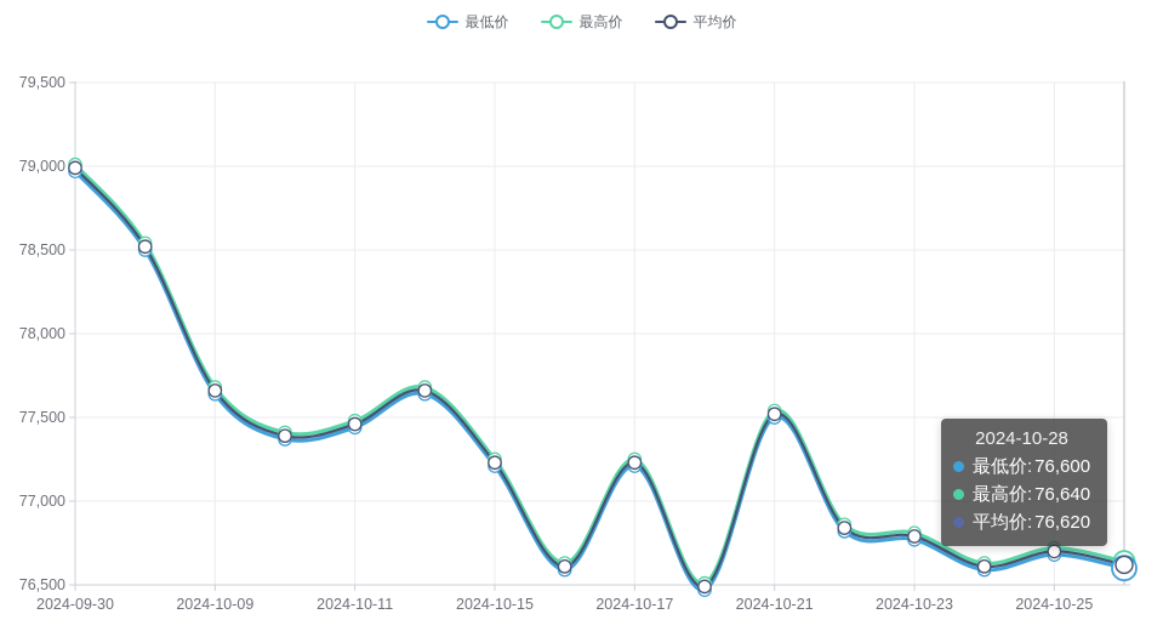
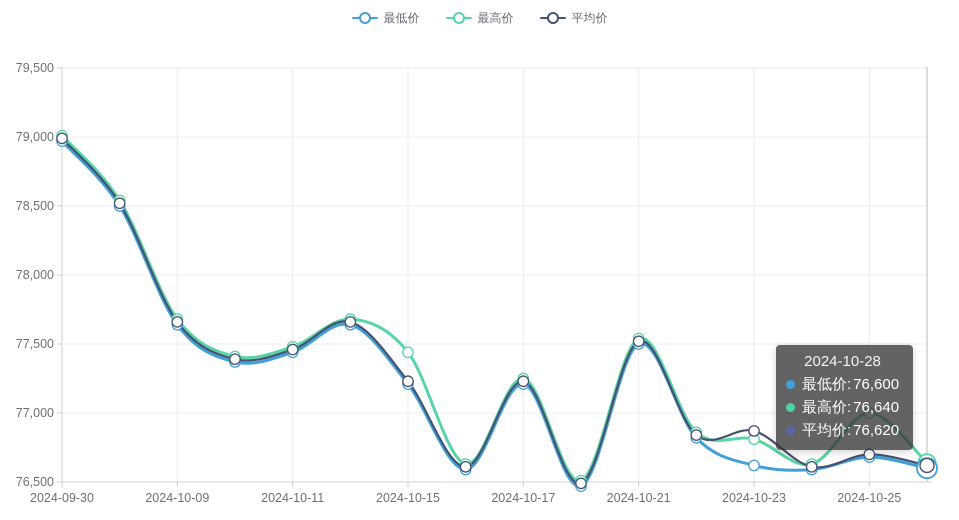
最高价/2024-10-15: 77250 -> 77440
最低价/2024-10-23: 76770 -> 76620
平均价/2024-10-23: 76790 -> 76870
最高价/2024-10-25: 76720 -> 77000
